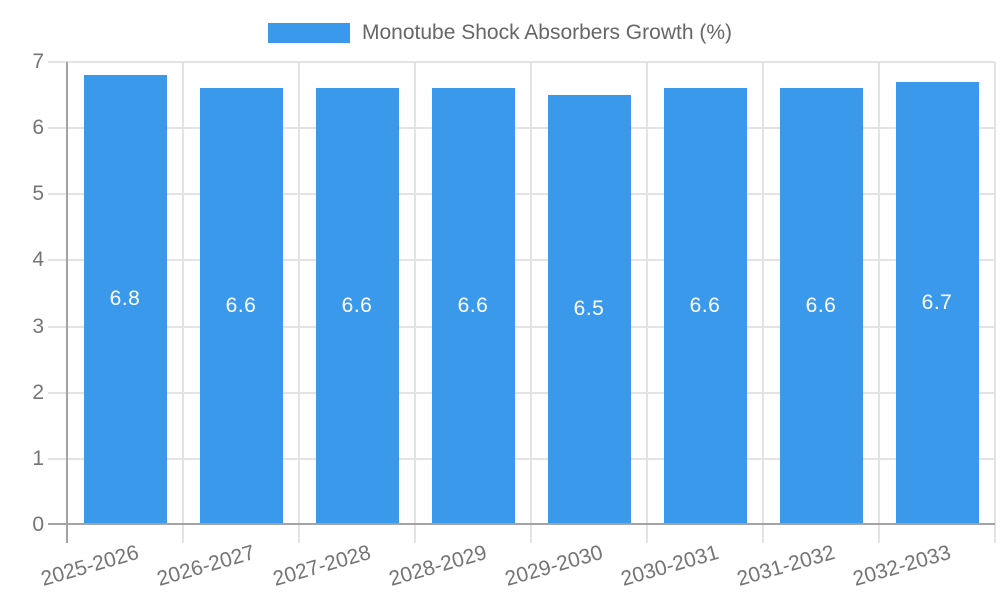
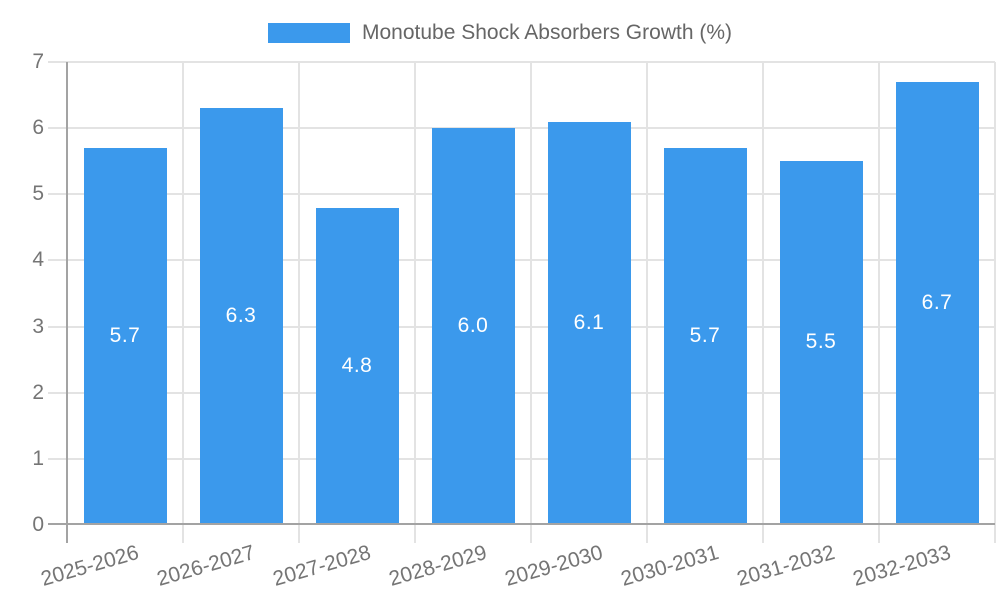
2025-2026: 6.8 -> 5.7
2026-2027: 6.6 -> 6.3
2027-2028: 6.6 -> 4.8
2028-2029: 6.6 -> 6.0
2029-2030: 6.5 -> 6.1
2030-2031: 6.6 -> 5.7
2031-2032: 6.6 -> 5.5
